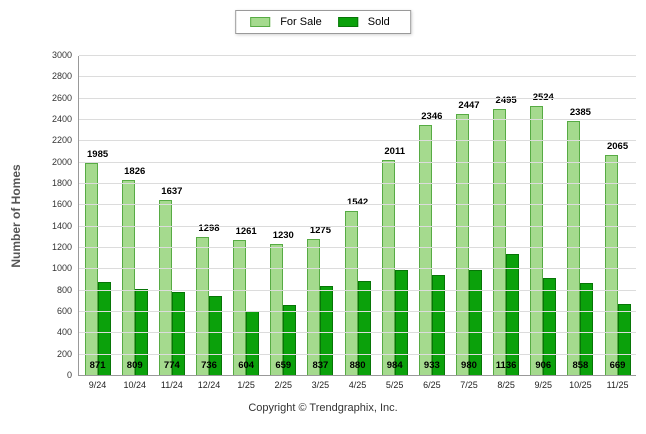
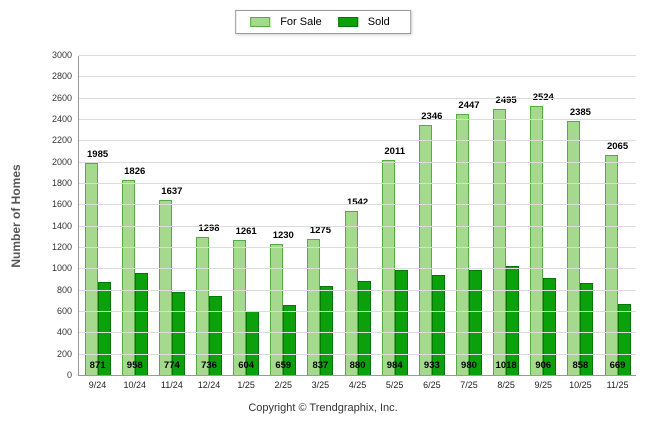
Sold/10/24: 809 -> 958
Sold/8/25: 1136 -> 1018
